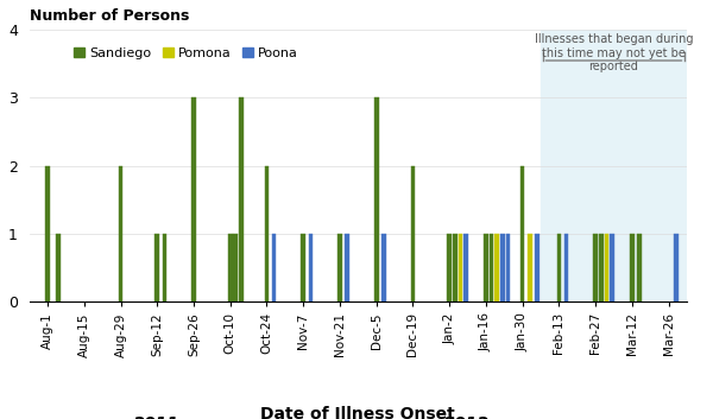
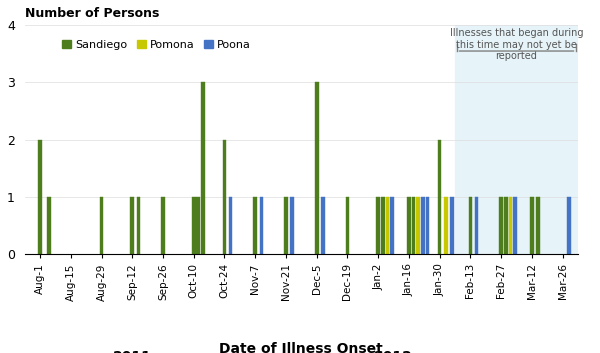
Aug-29: 2 -> 1
Sep-26: 3 -> 1
Dec-19: 2 -> 1
